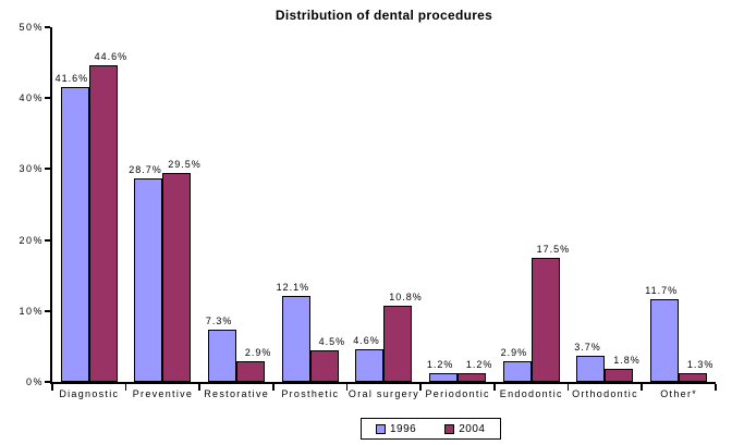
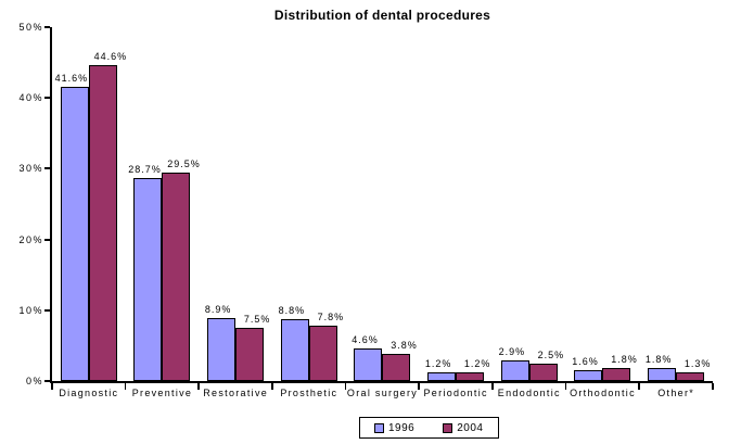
1996/Restorative: 7.3% -> 8.9%
2004/Restorative: 2.9% -> 7.5%
1996/Prosthetic: 12.1% -> 8.8%
2004/Prosthetic: 4.5% -> 7.8%
2004/Oral surgery: 10.8% -> 3.8%
2004/Endodontic: 17.5% -> 2.5%
1996/Orthodontic: 3.7% -> 1.6%
1996/Other*: 11.7% -> 1.8%
